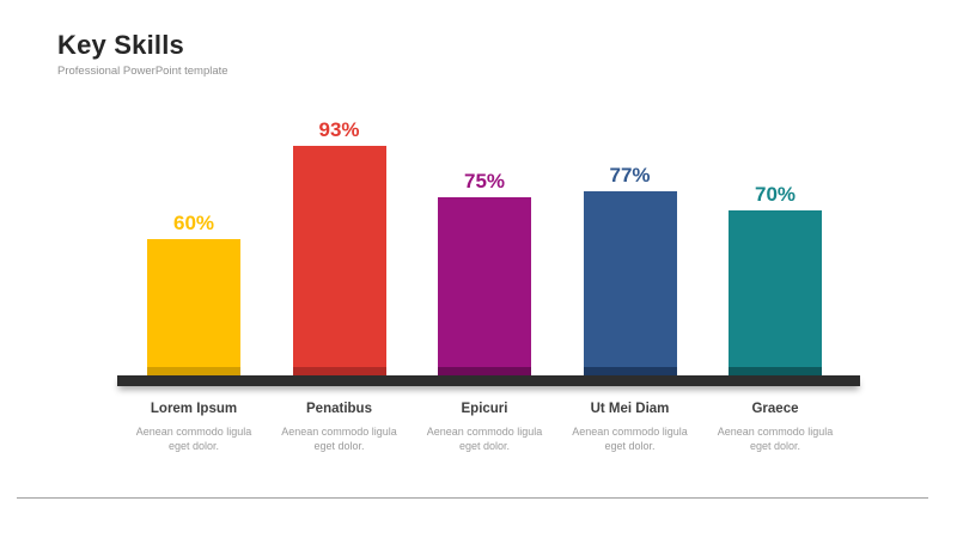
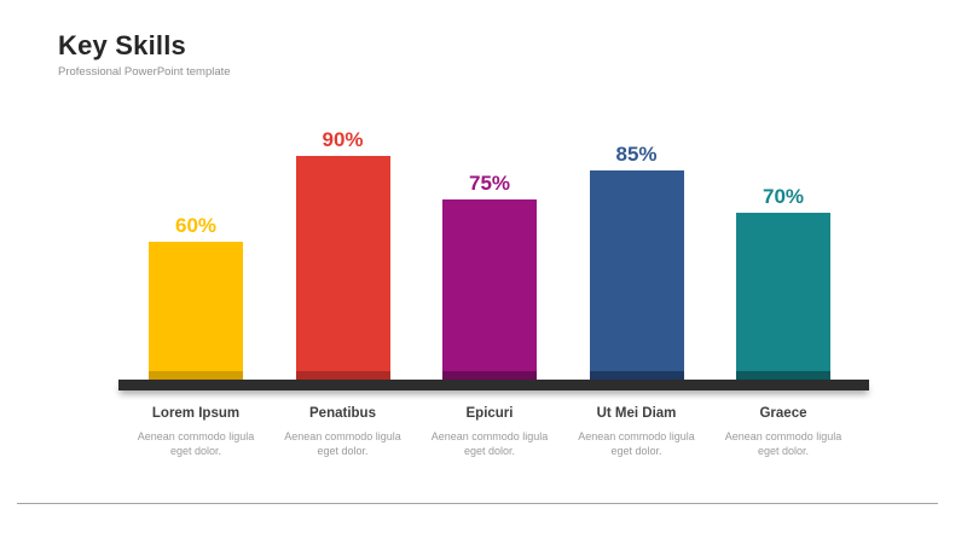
Penatibus: 93% -> 90%
Ut Mei Diam: 77% -> 85%
